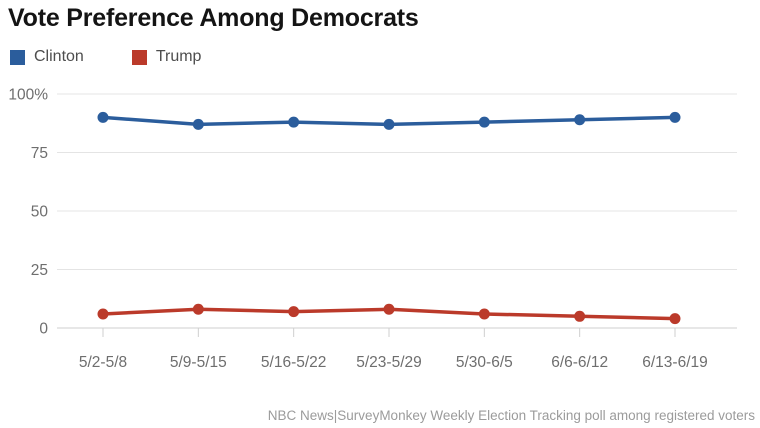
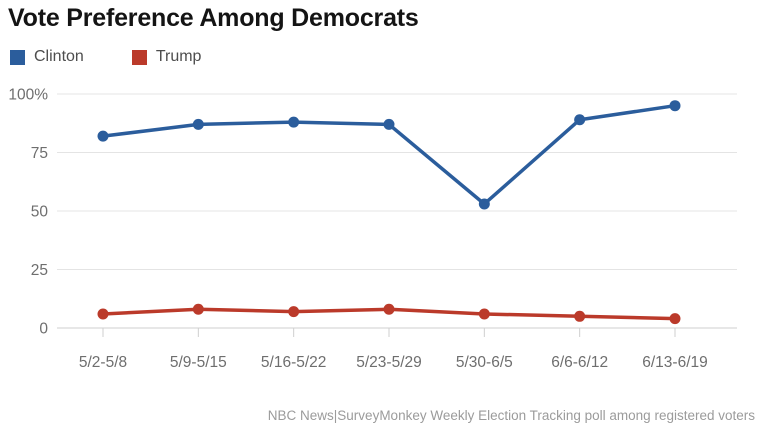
Clinton/5/2-5/8: 90% -> 82%
Clinton/5/30-6/5: 88% -> 53%
Clinton/6/13-6/19: 90% -> 95%
